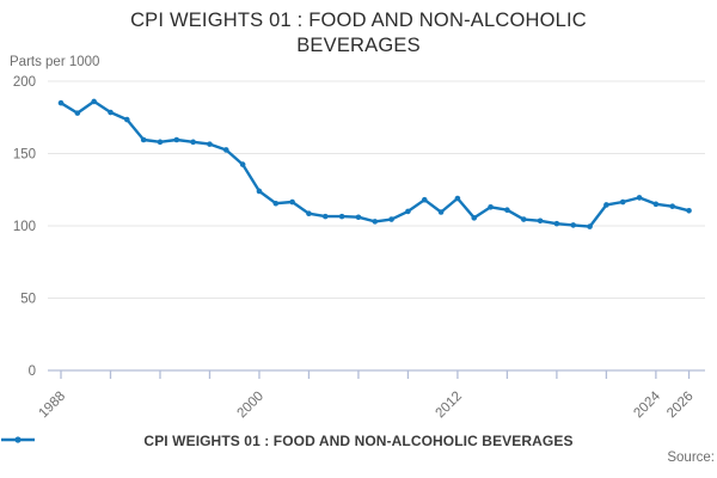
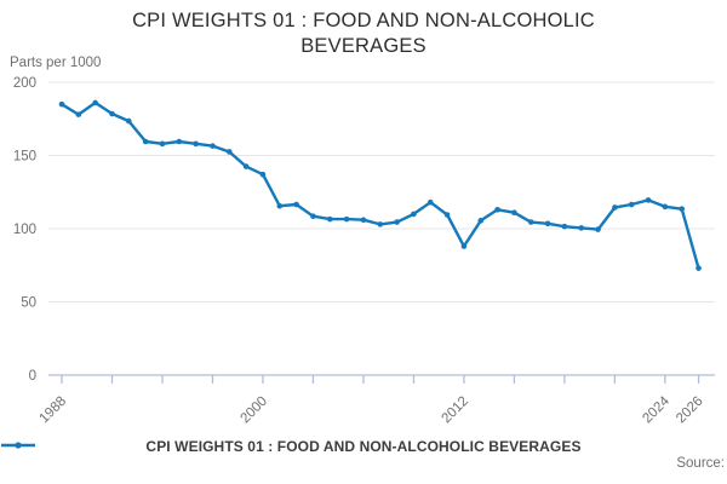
2000: 124 -> 137
2012: 119 -> 88
2026: 110 -> 73
